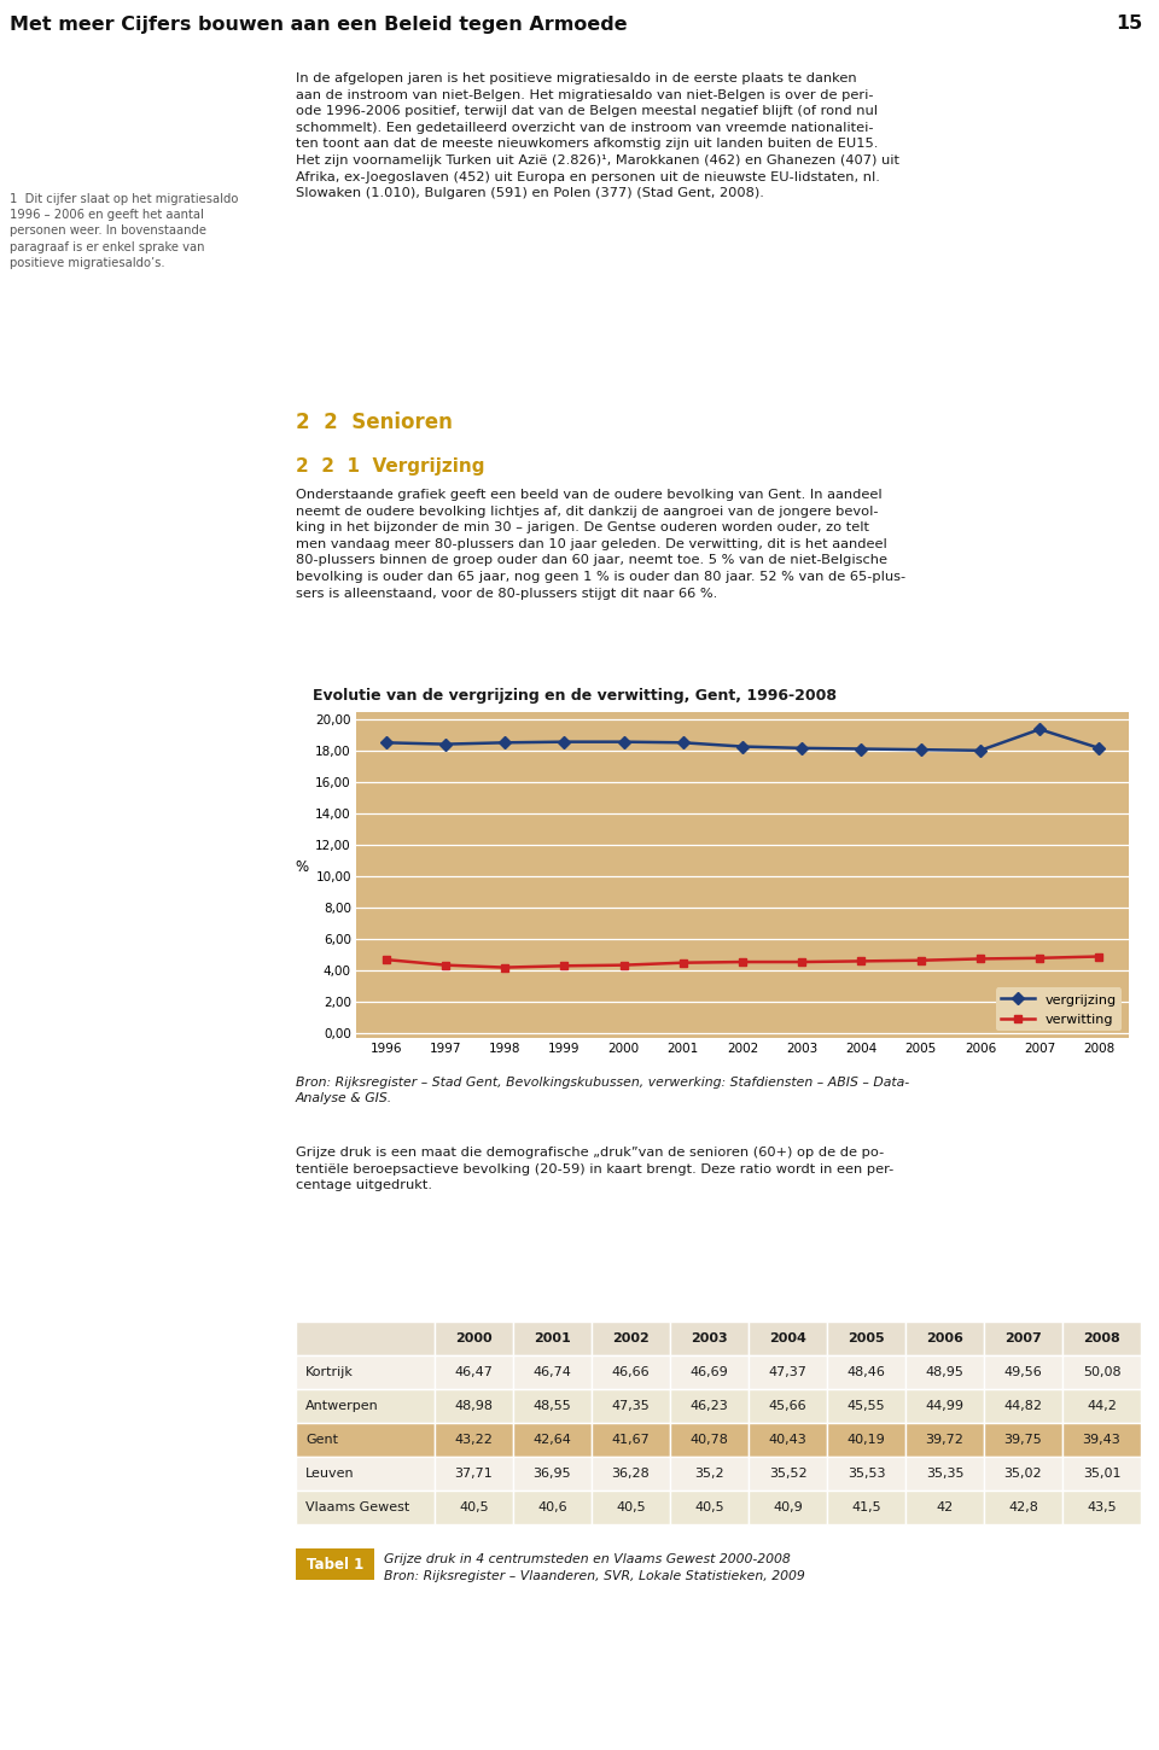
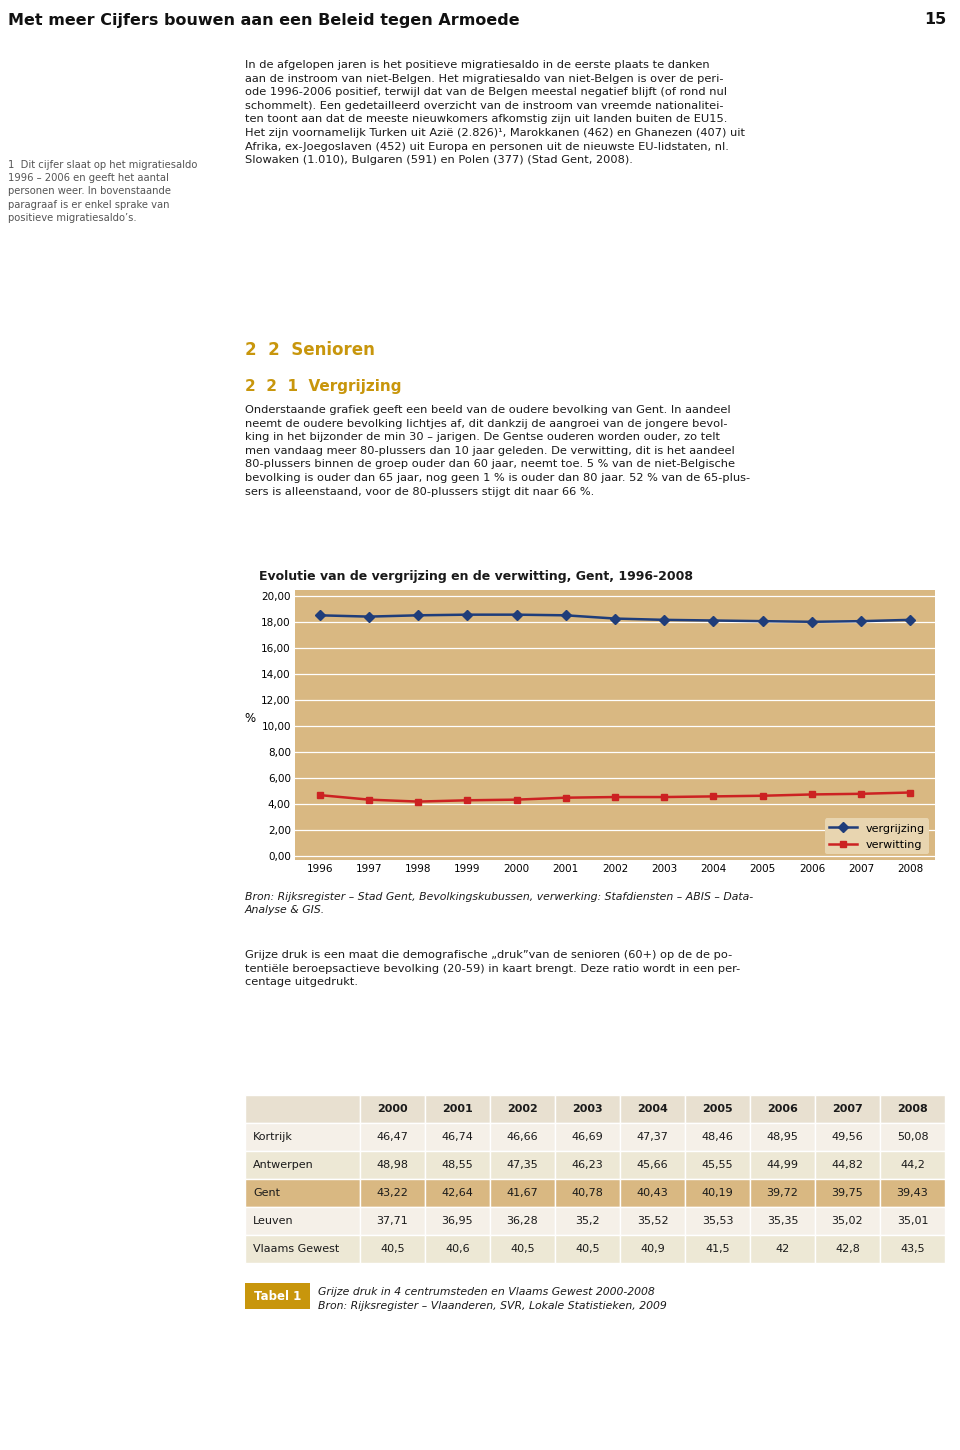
vergrijzing/2007: 19,4 -> 18,1
